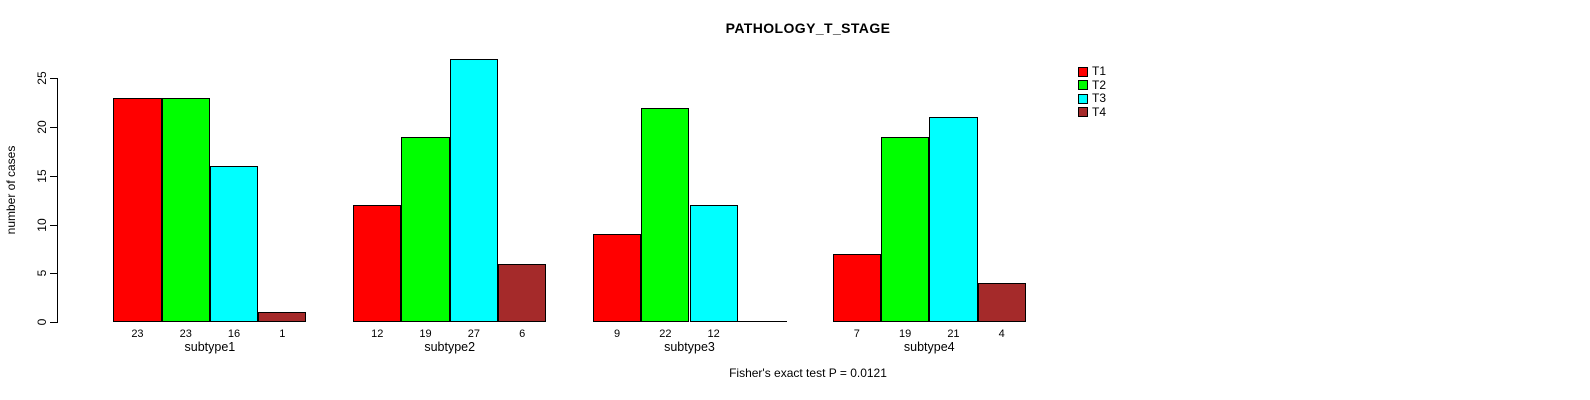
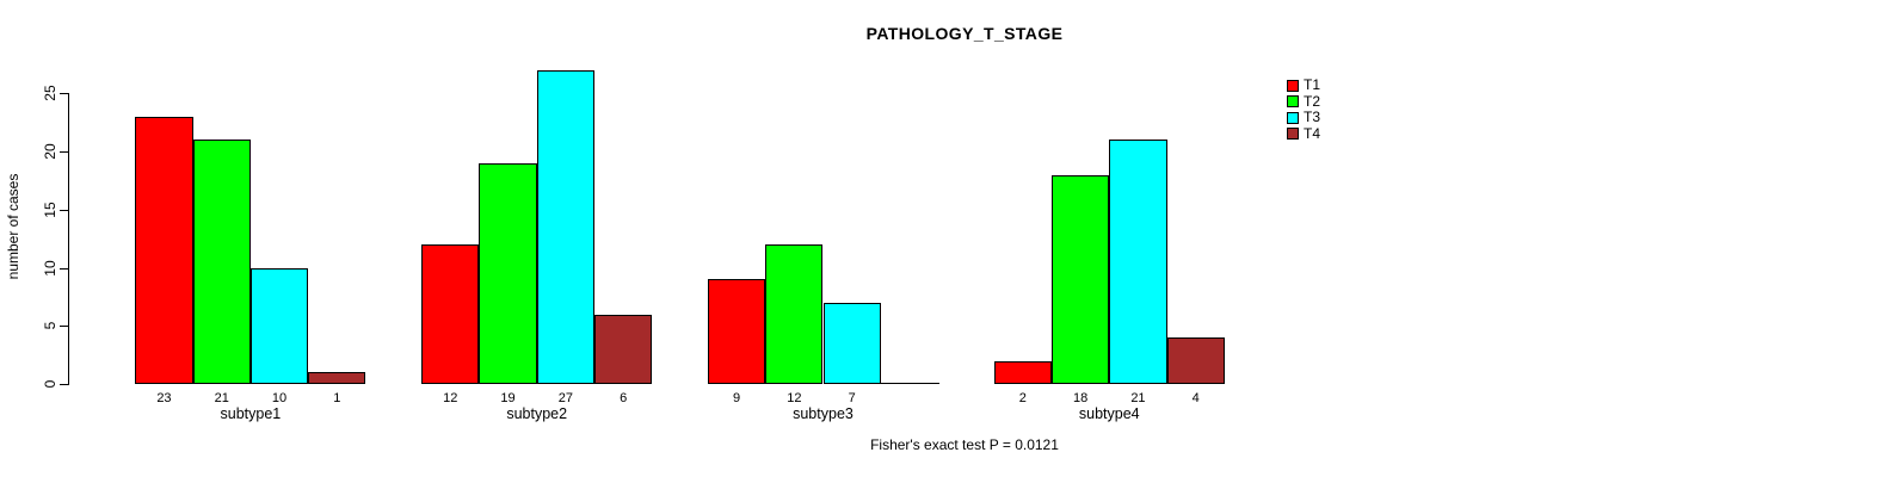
T2/subtype1: 23 -> 21
T3/subtype1: 16 -> 10
T2/subtype3: 22 -> 12
T3/subtype3: 12 -> 7
T1/subtype4: 7 -> 2
T2/subtype4: 19 -> 18
